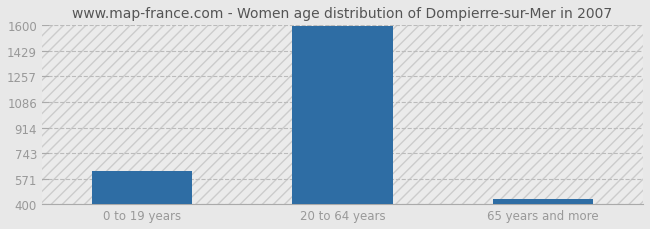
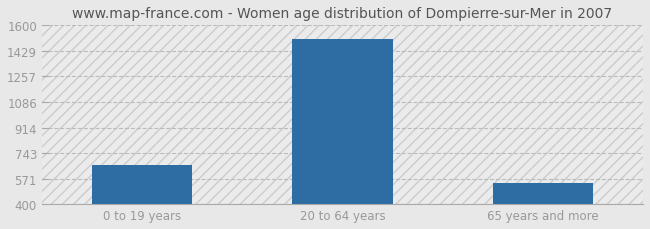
0 to 19 years: 620 -> 660
20 to 64 years: 1600 -> 1510
65 years and more: 440 -> 540
